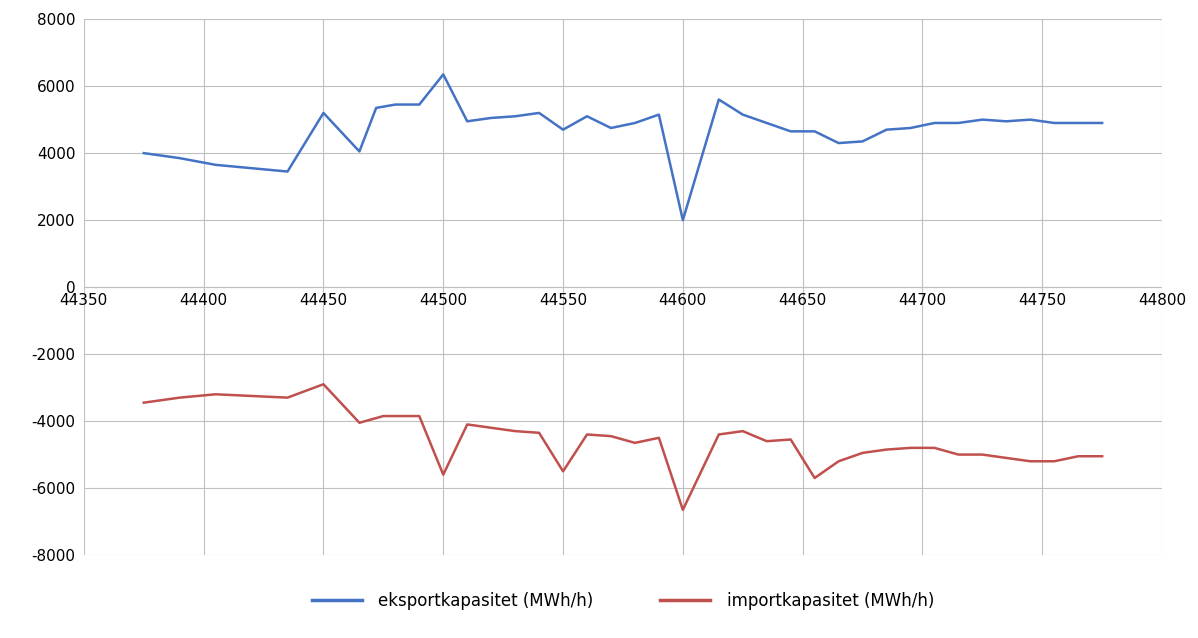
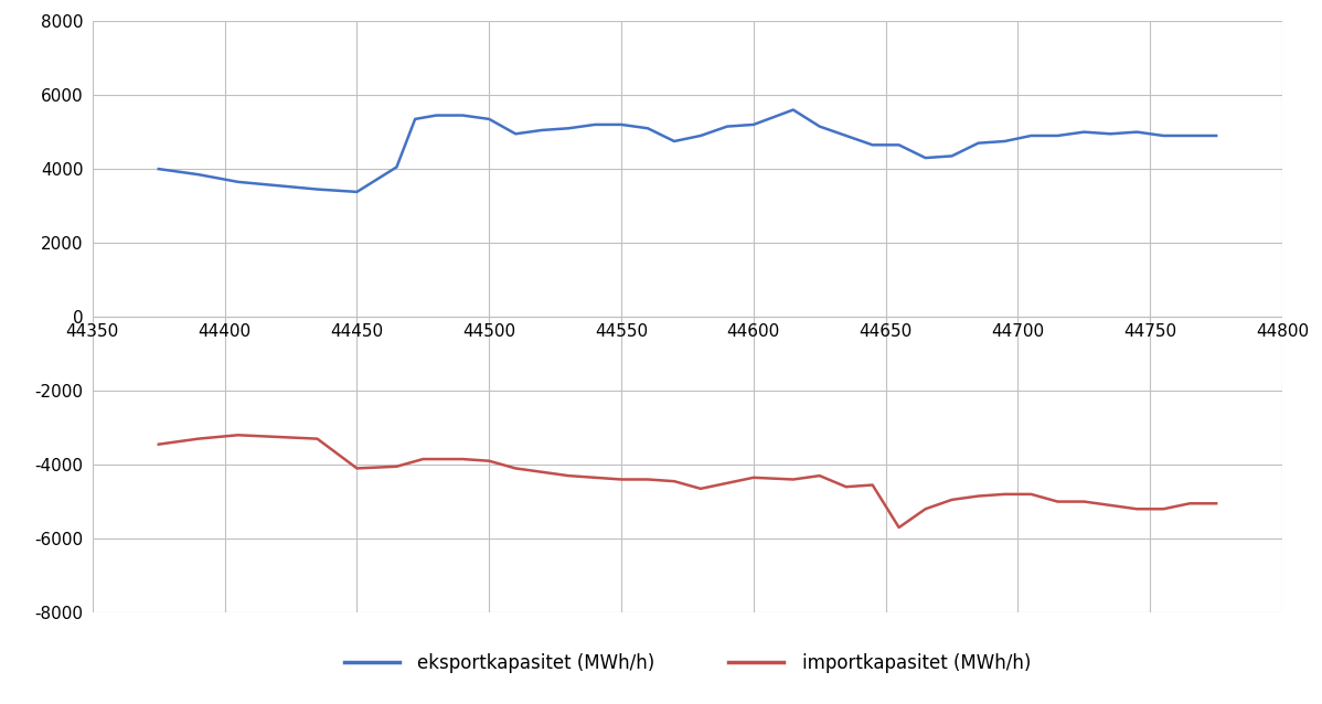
eksportkapasitet (MWh/h)/44450: 5200 -> 3380
importkapasitet (MWh/h)/44450: -2900 -> -4100
eksportkapasitet (MWh/h)/44500: 6350 -> 5350
importkapasitet (MWh/h)/44500: -5600 -> -3900
eksportkapasitet (MWh/h)/44550: 4700 -> 5200
importkapasitet (MWh/h)/44550: -5500 -> -4400
eksportkapasitet (MWh/h)/44600: 2000 -> 5200
importkapasitet (MWh/h)/44600: -6650 -> -4350
